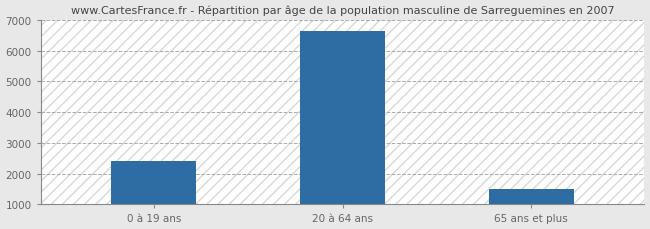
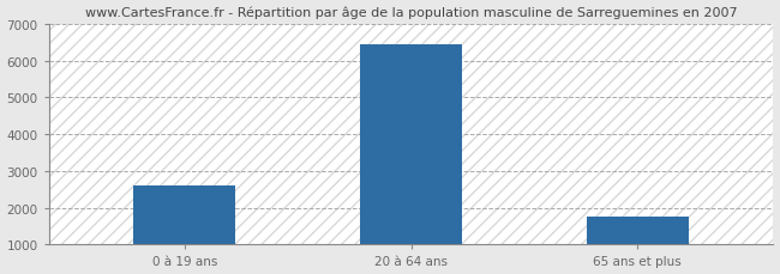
0 à 19 ans: 2400 -> 2600
20 à 64 ans: 6650 -> 6450
65 ans et plus: 1490 -> 1750
